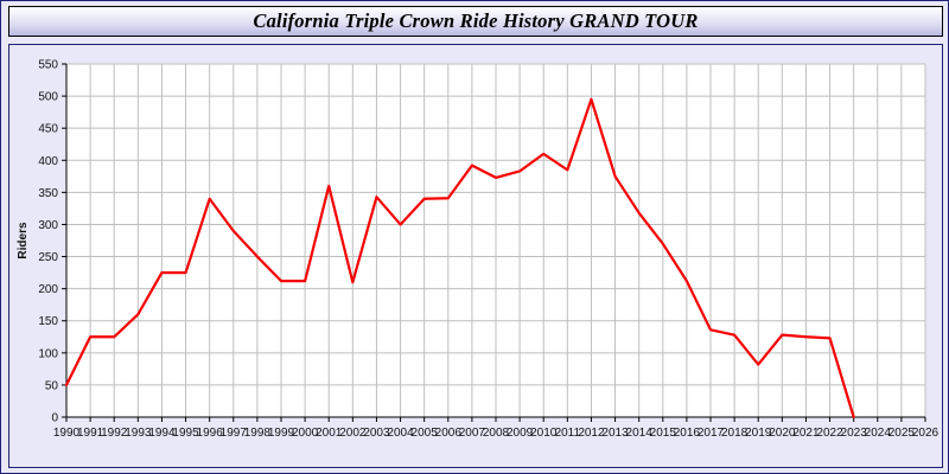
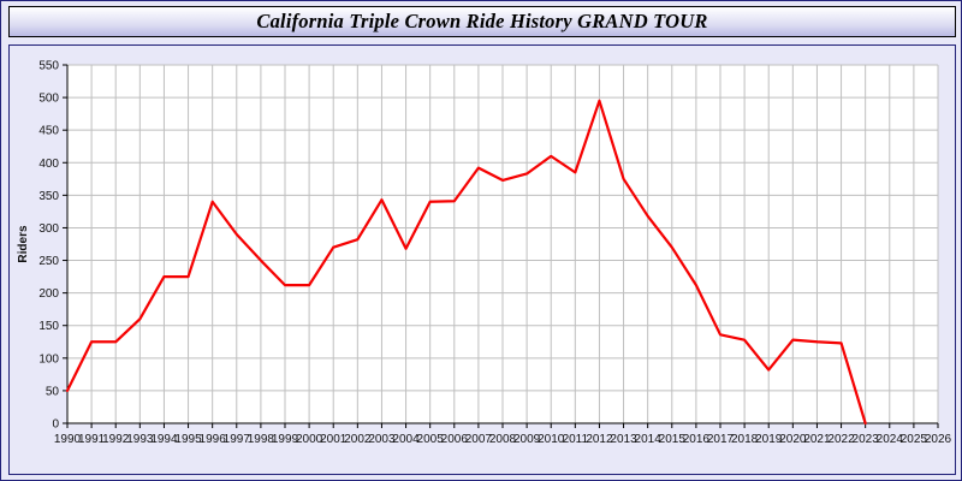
2001: 360 -> 270
2002: 210 -> 280
2004: 300 -> 270
